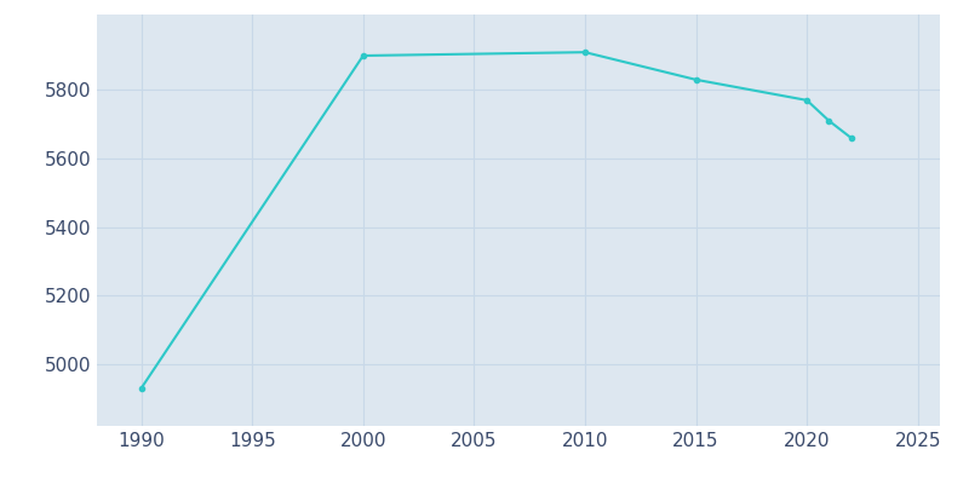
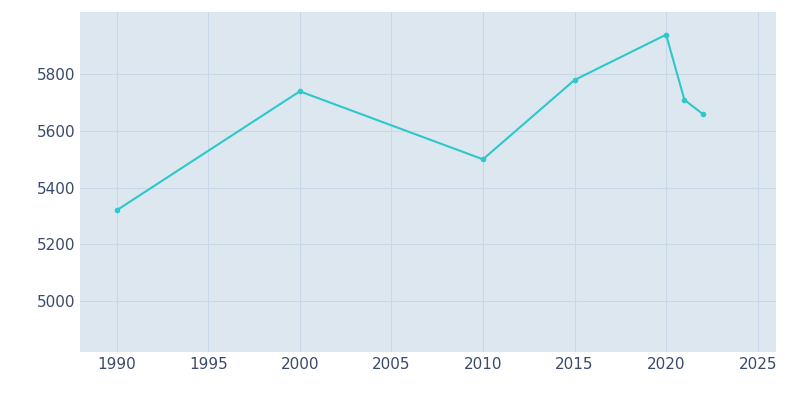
1990: 4930 -> 5320
2000: 5900 -> 5740
2010: 5910 -> 5500
2015: 5830 -> 5780
2020: 5770 -> 5940
